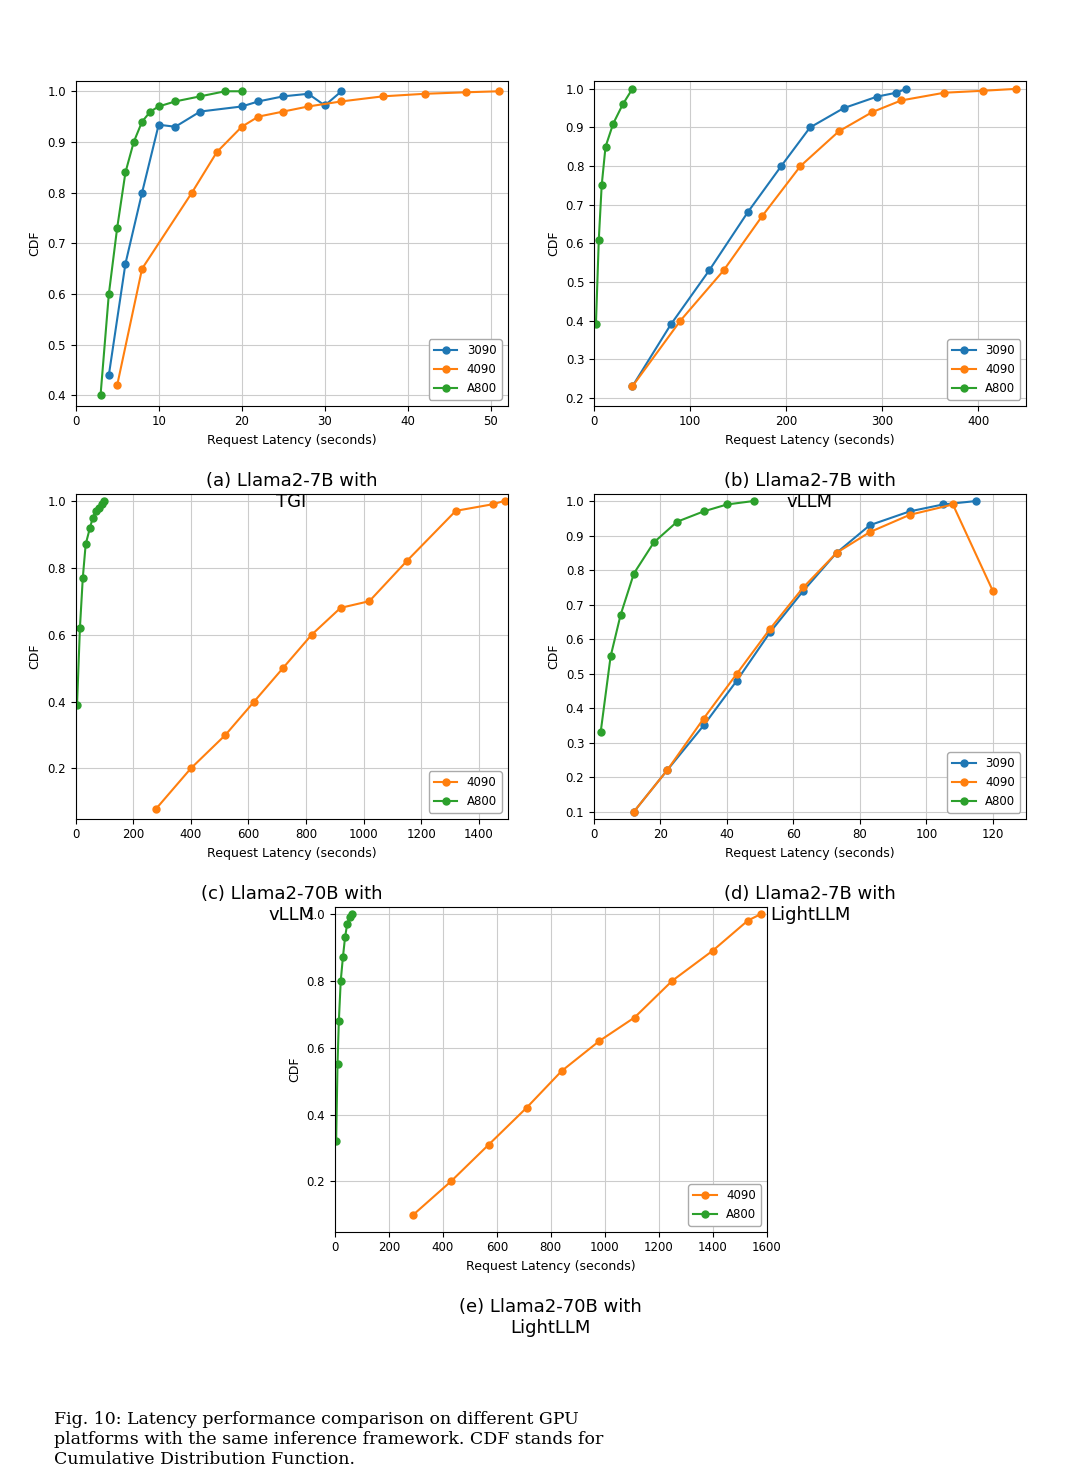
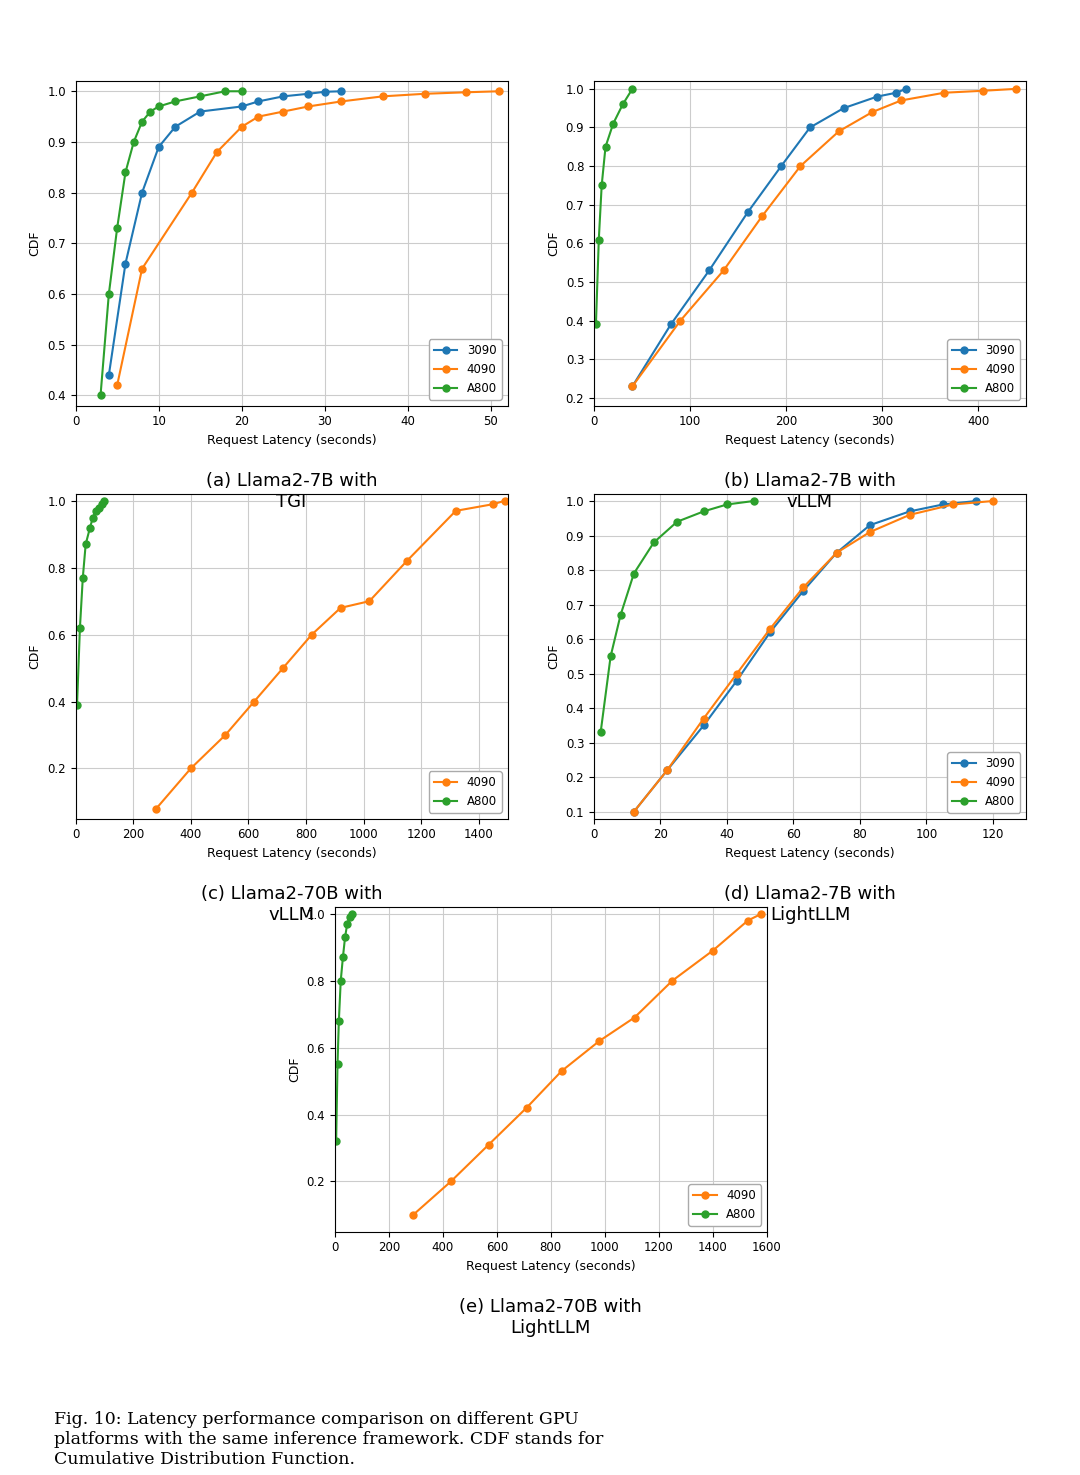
3090/10: 0.934 -> 0.890
3090/30: 0.972 -> 0.999
4090/120: 0.74 -> 1.00
